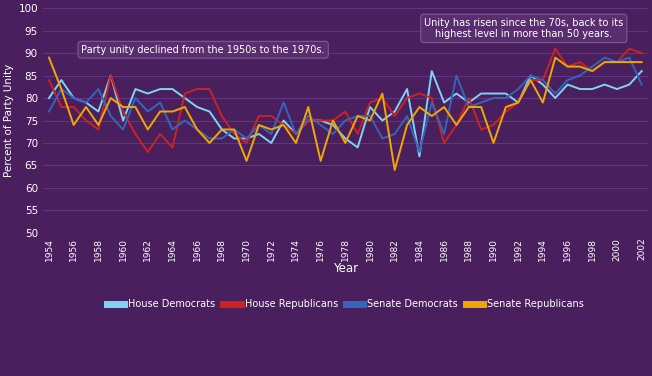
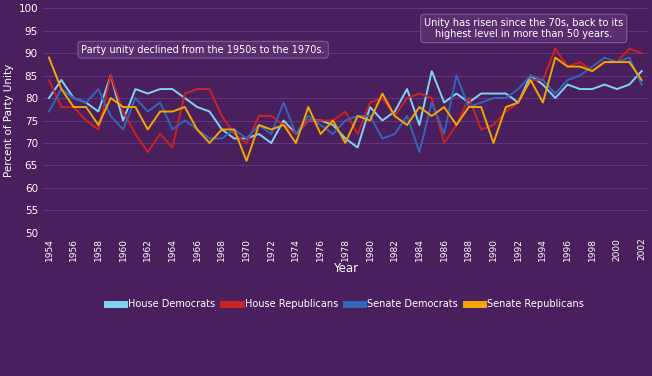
Senate Republicans/1956: 74 -> 78
Senate Republicans/1976: 66 -> 72
Senate Republicans/1982: 64 -> 76
House Democrats/1984: 67 -> 74
Senate Republicans/2002: 88 -> 84
